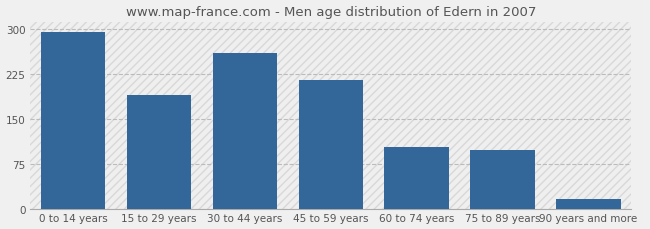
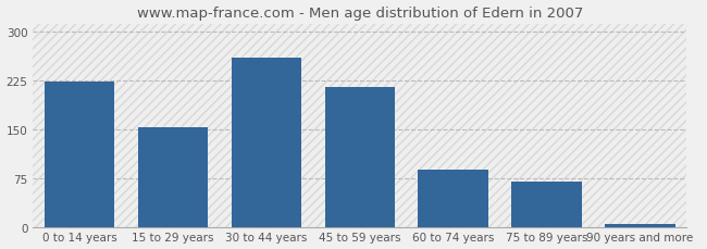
0 to 14 years: 294 -> 222
15 to 29 years: 190 -> 152
60 to 74 years: 102 -> 88
75 to 89 years: 98 -> 70
90 years and more: 16 -> 5
